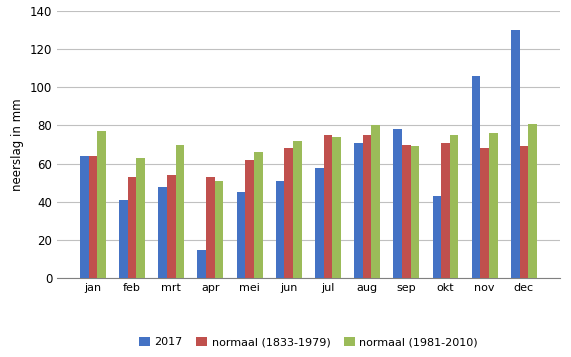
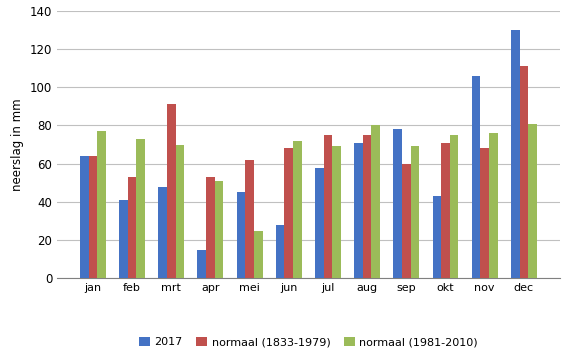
normaal (1981-2010)/feb: 63 -> 73
normaal (1833-1979)/mrt: 54 -> 91
normaal (1981-2010)/mei: 66 -> 25
2017/jun: 51 -> 28
normaal (1981-2010)/jul: 74 -> 69
normaal (1833-1979)/sep: 70 -> 60
normaal (1833-1979)/dec: 69 -> 111
